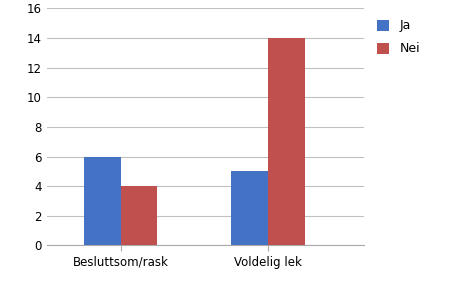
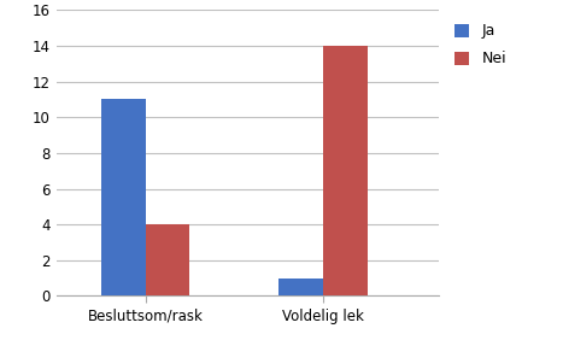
Ja/Besluttsom/rask: 6 -> 11
Ja/Voldelig lek: 5 -> 1
